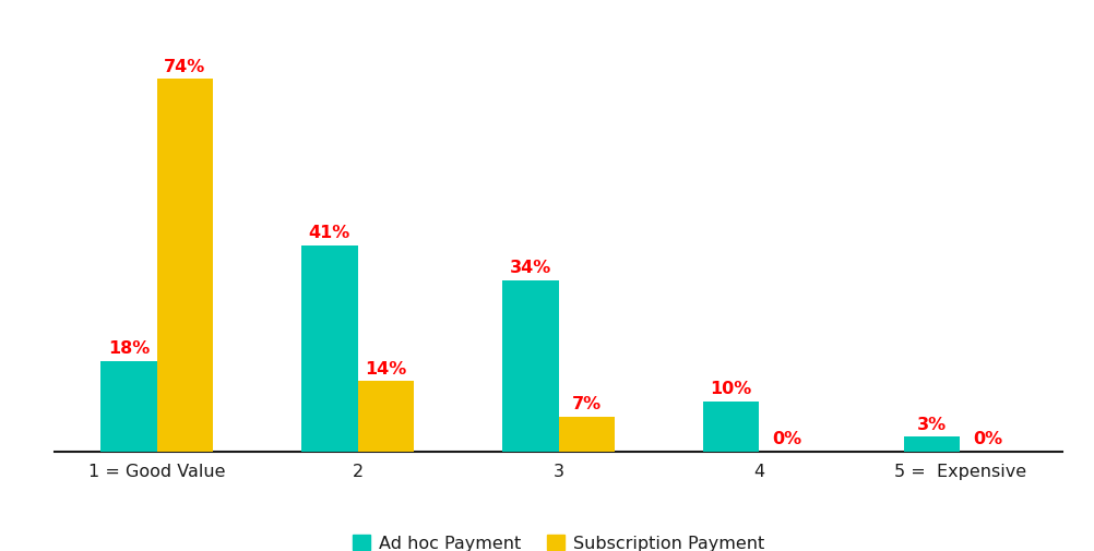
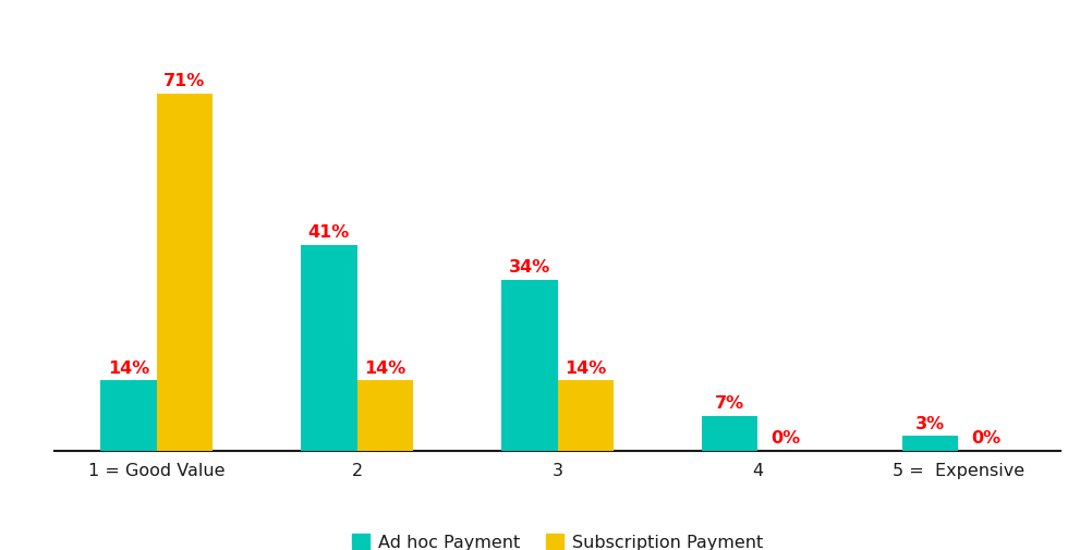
Ad hoc Payment/1 = Good Value: 18% -> 14%
Subscription Payment/1 = Good Value: 74% -> 71%
Subscription Payment/3: 7% -> 14%
Ad hoc Payment/4: 10% -> 7%
